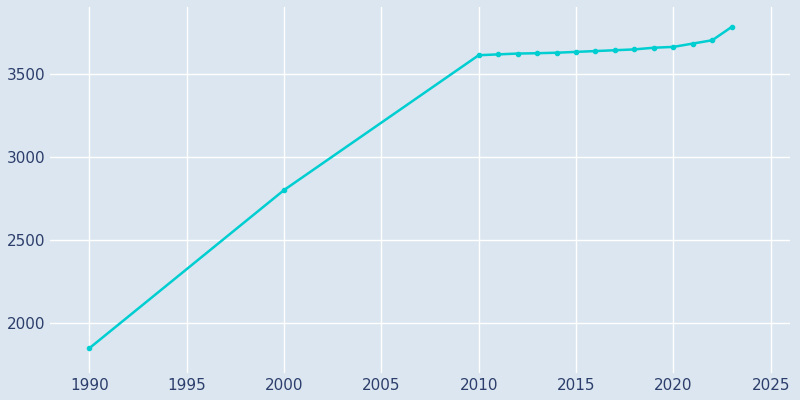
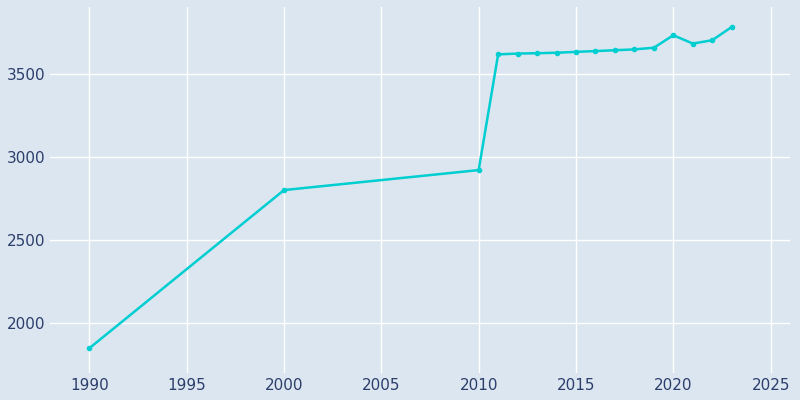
2010: 3610 -> 2920
2020: 3660 -> 3730
